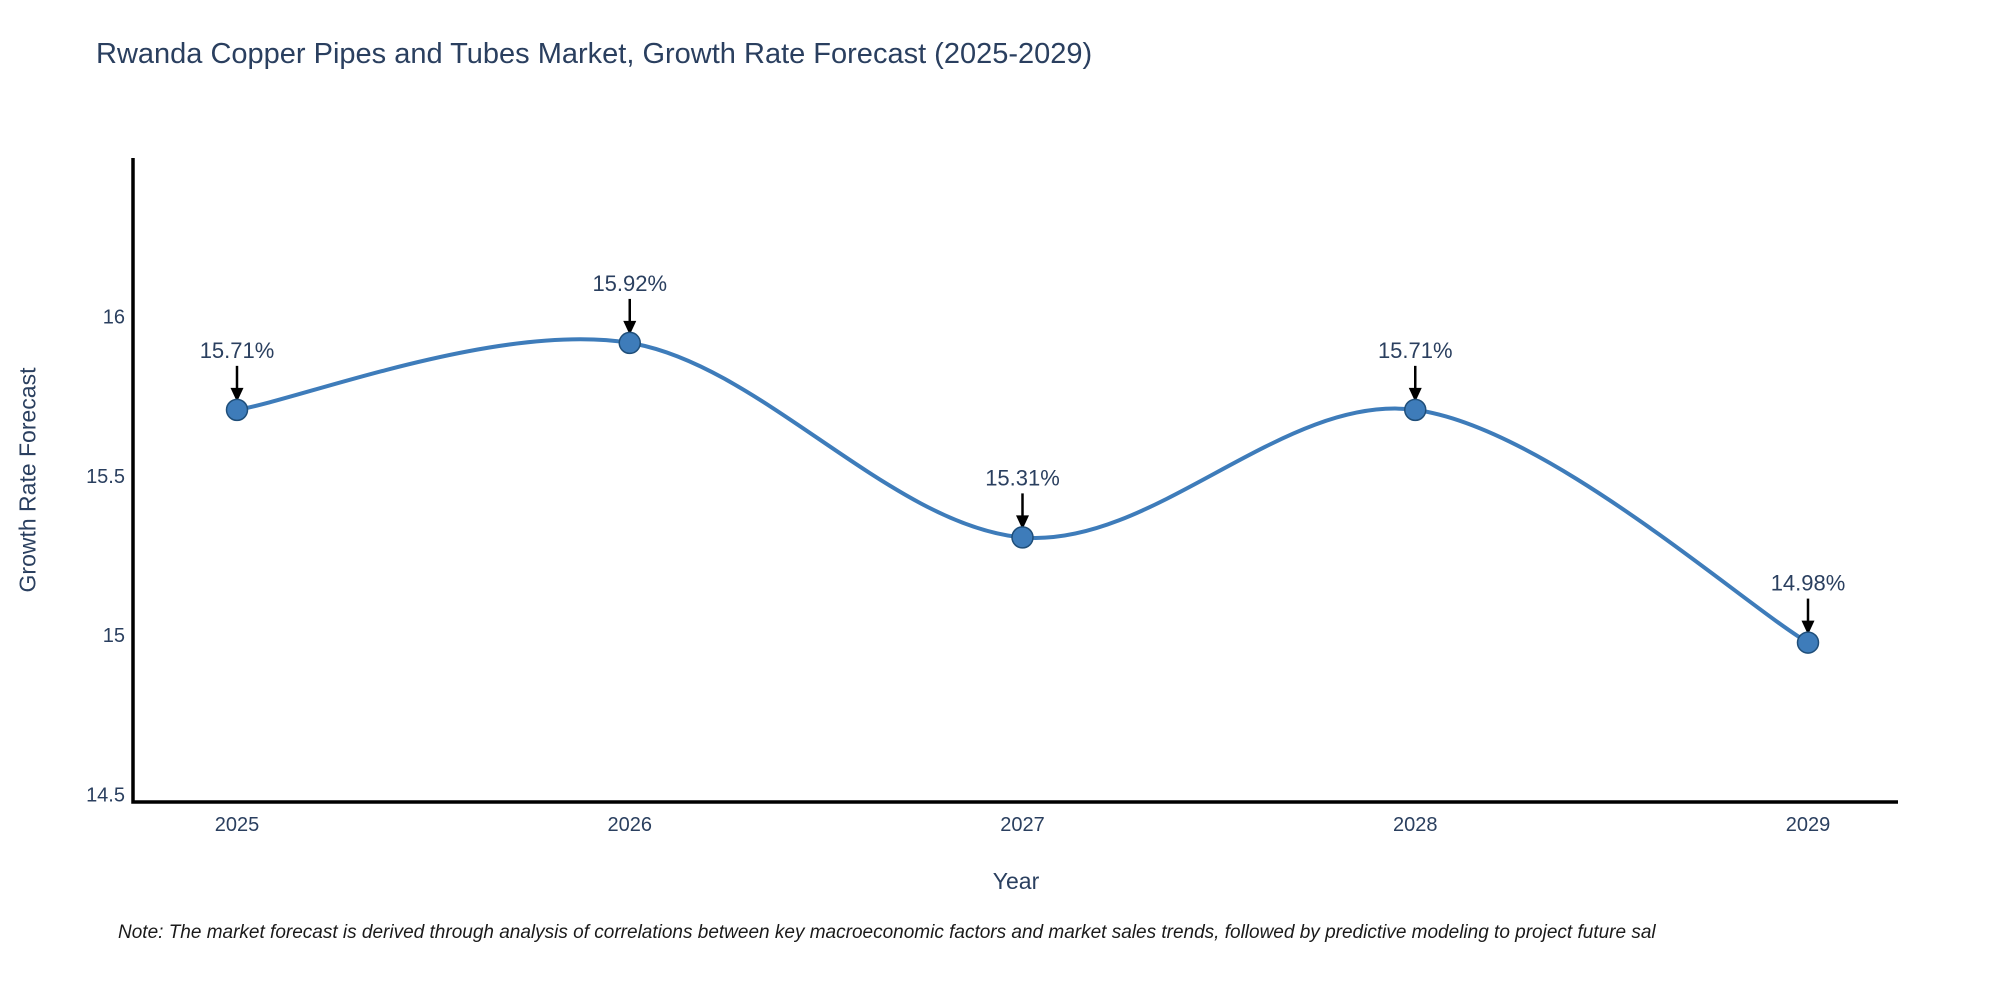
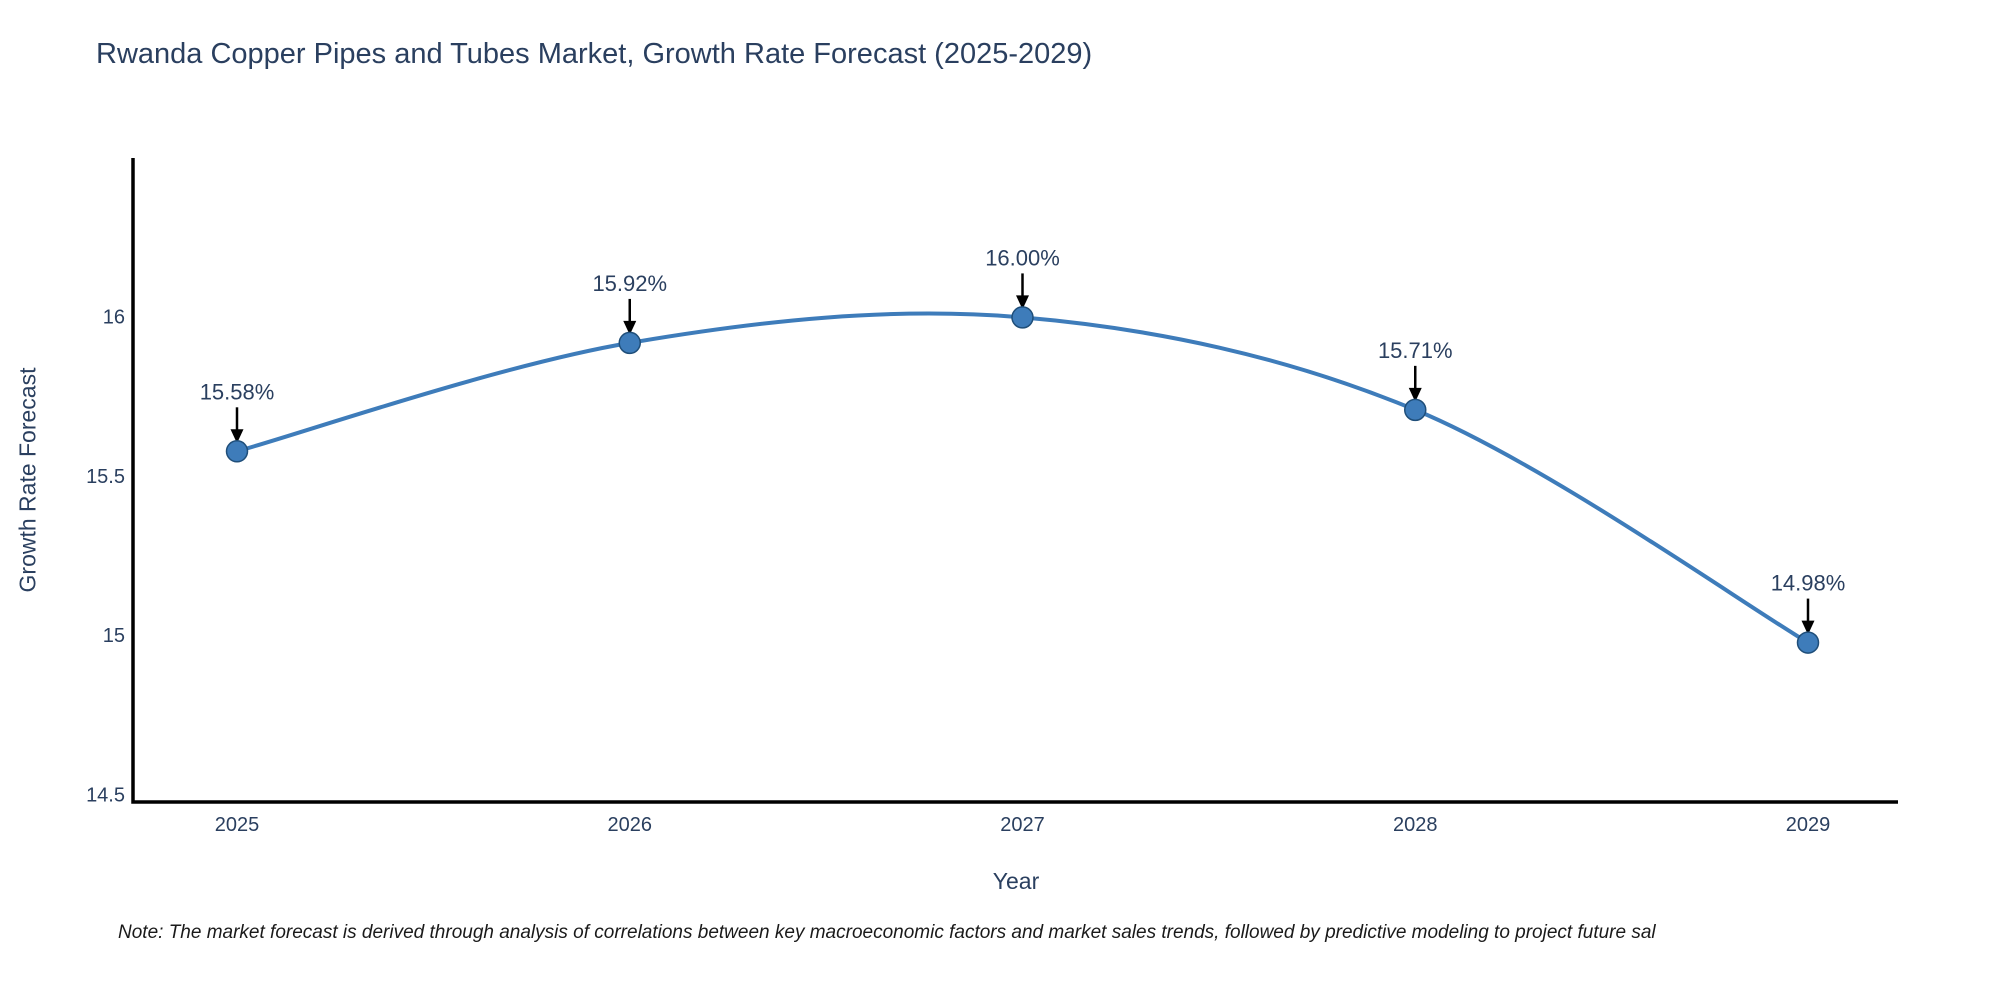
2025: 15.71% -> 15.58%
2027: 15.31% -> 16.00%
